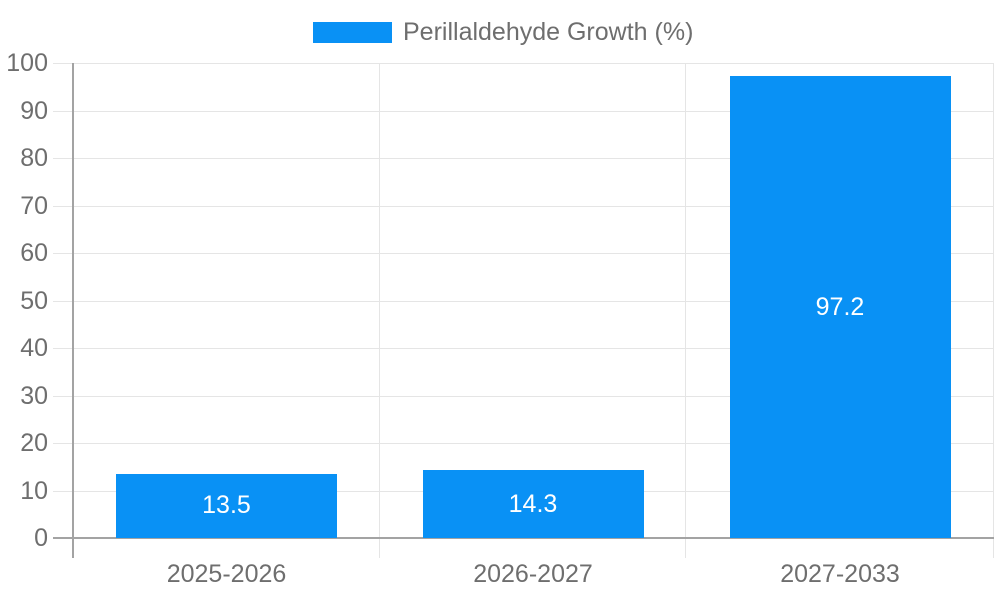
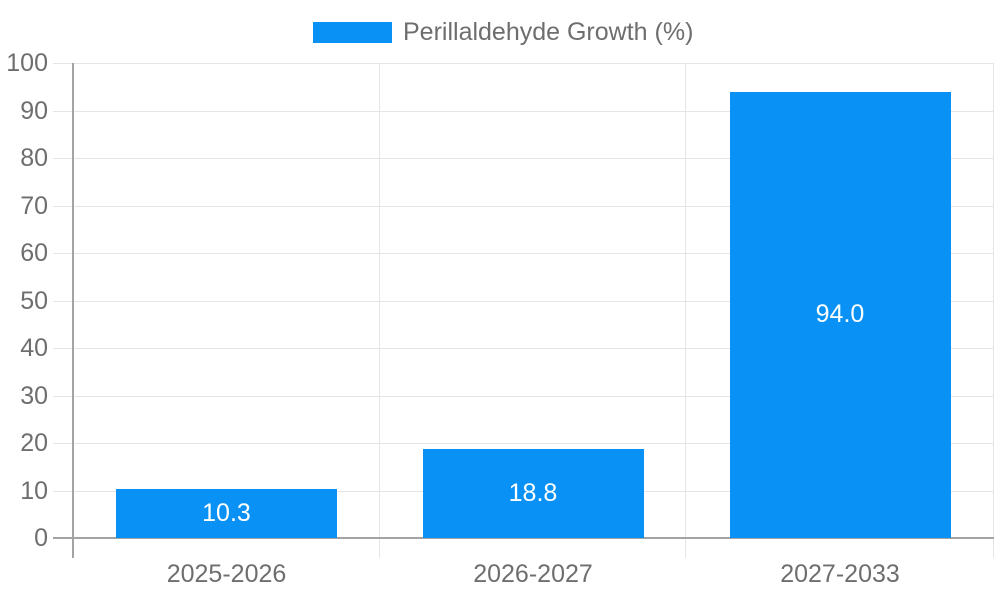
2025-2026: 13.5 -> 10.3
2026-2027: 14.3 -> 18.8
2027-2033: 97.2 -> 94.0
